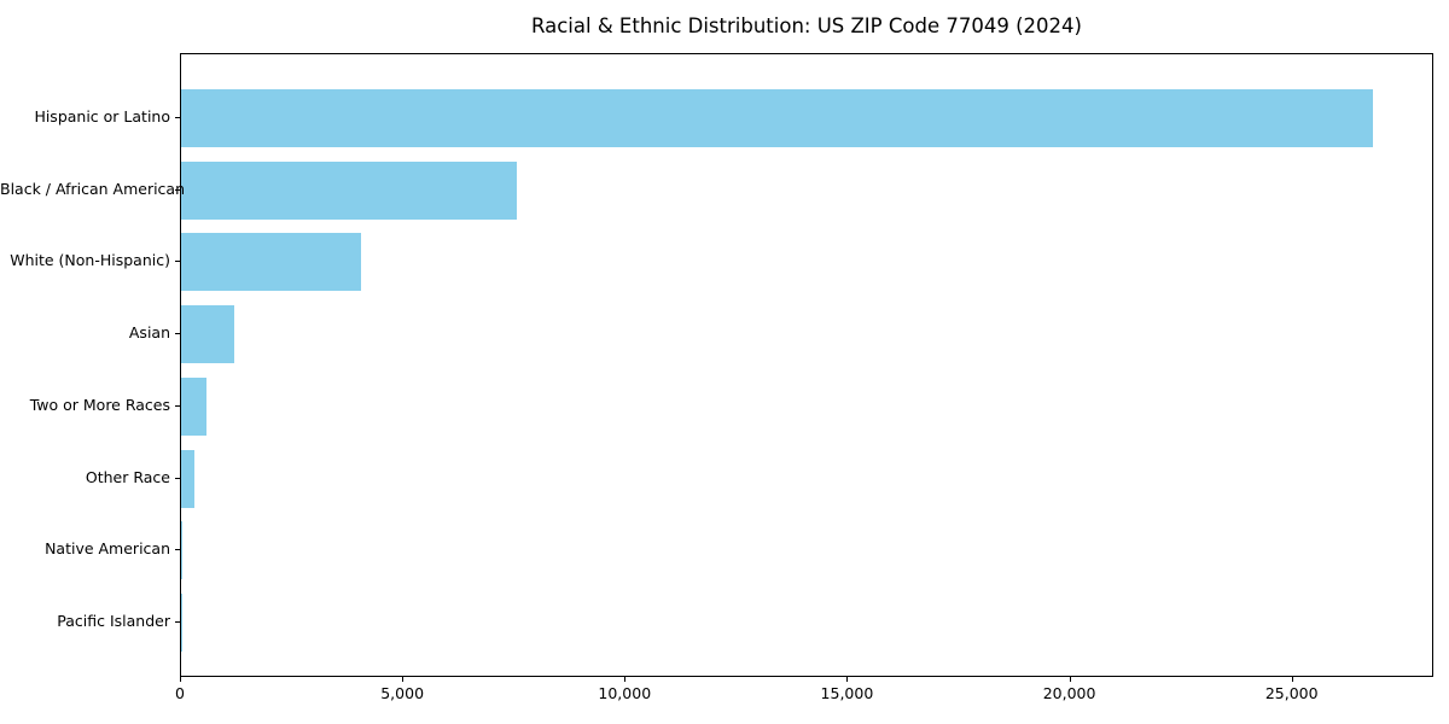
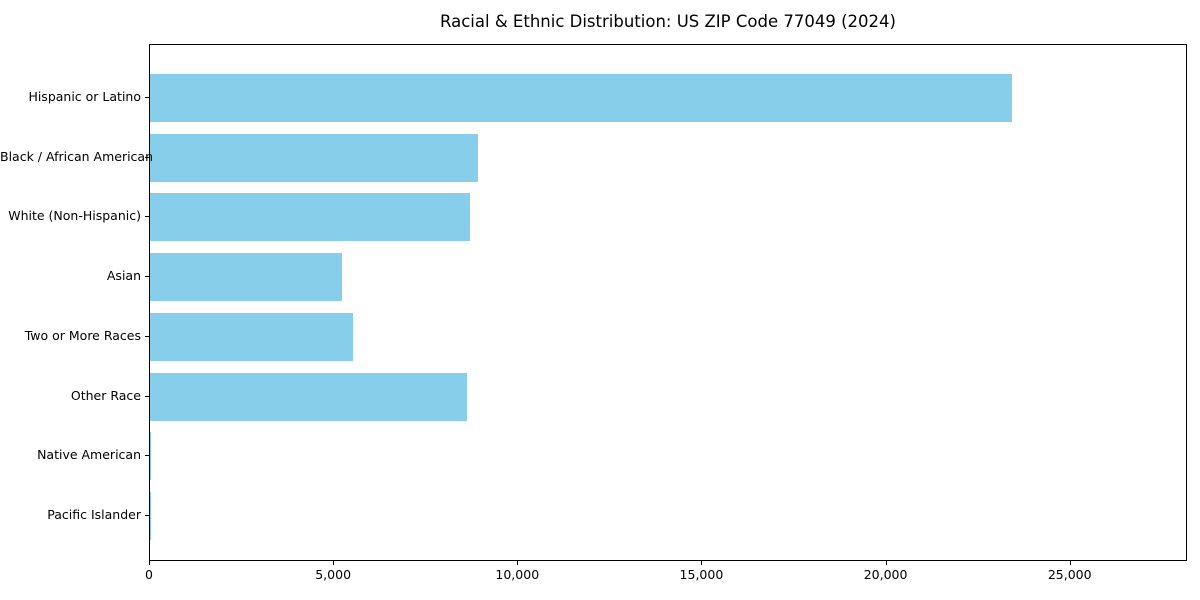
Hispanic or Latino: 26800 -> 23400
Black / African American: 7600 -> 8900
White (Non-Hispanic): 4000 -> 8700
Asian: 1200 -> 5200
Two or More Races: 600 -> 5500
Other Race: 300 -> 8600
